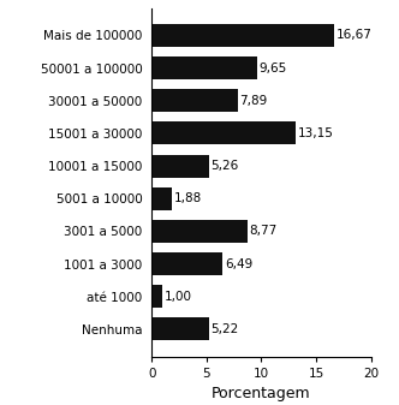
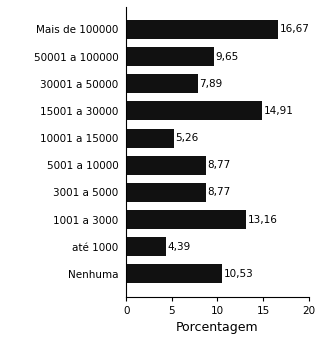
15001 a 30000: 13,15 -> 14,91
5001 a 10000: 1,88 -> 8,77
1001 a 3000: 6,49 -> 13,16
até 1000: 1,00 -> 4,39
Nenhuma: 5,22 -> 10,53
